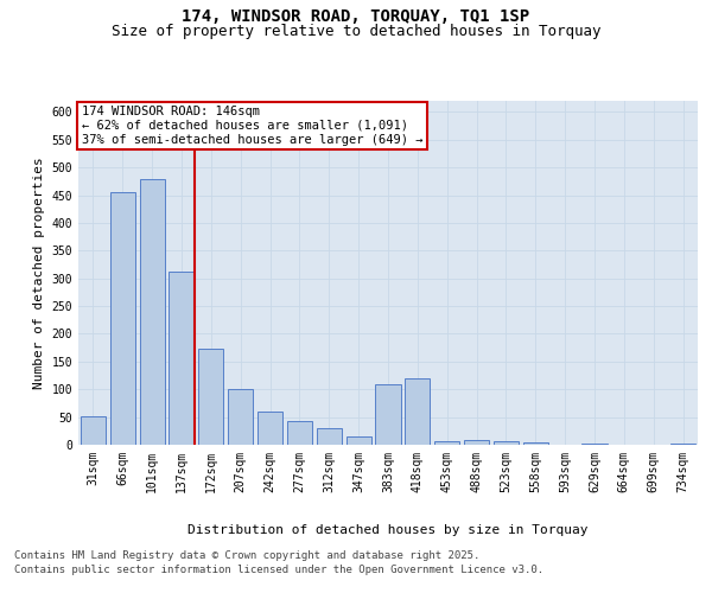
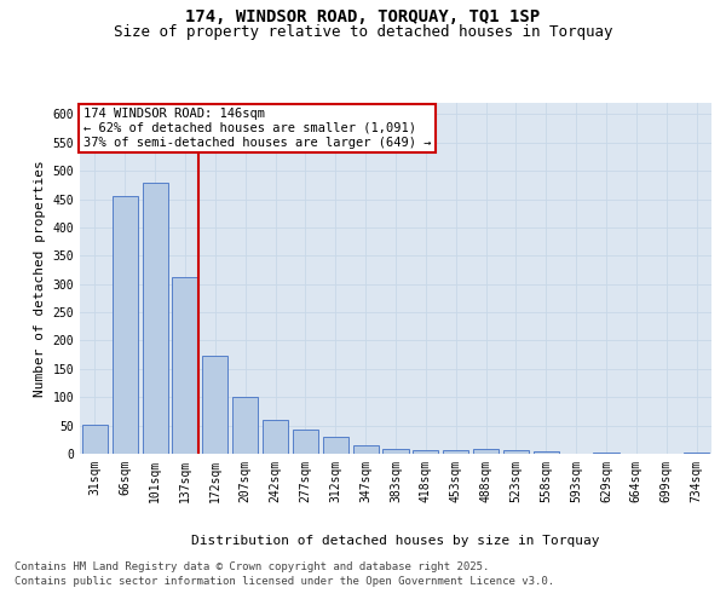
383sqm: 110 -> 8
418sqm: 120 -> 7
